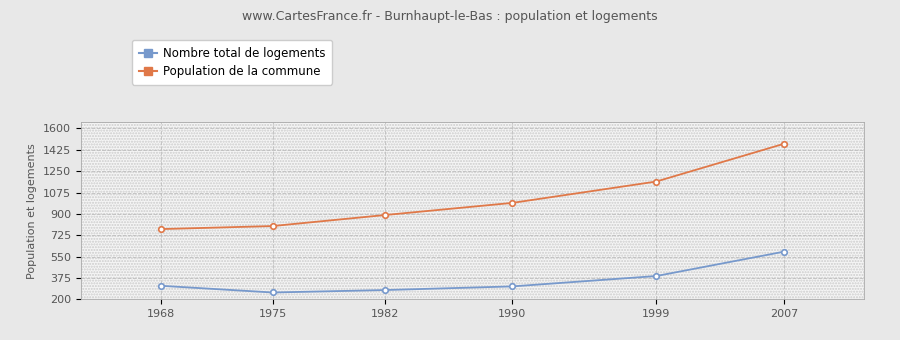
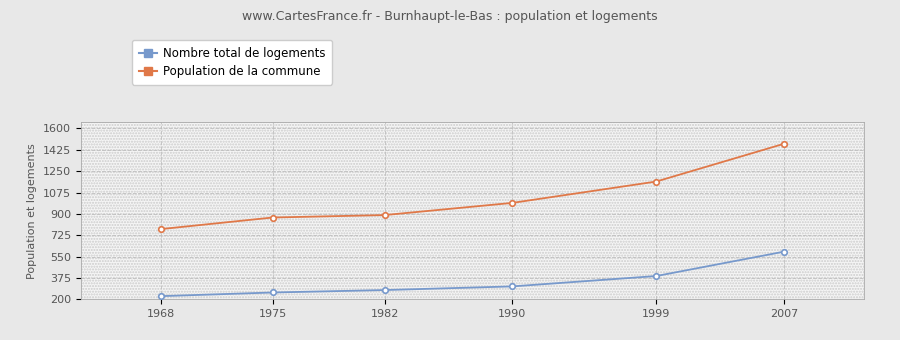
Nombre total de logements/1968: 310 -> 220
Population de la commune/1975: 800 -> 870
